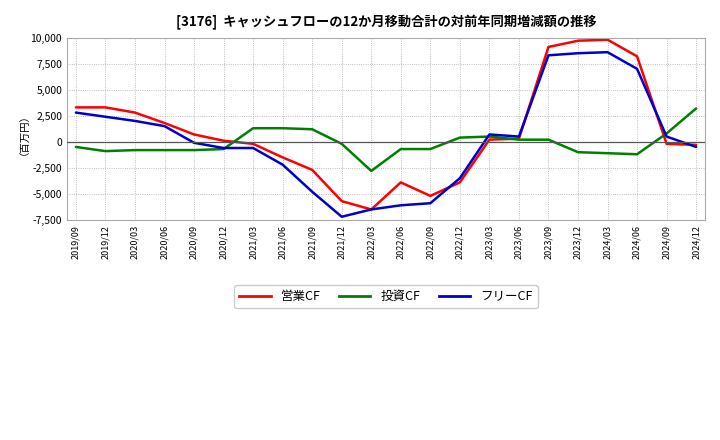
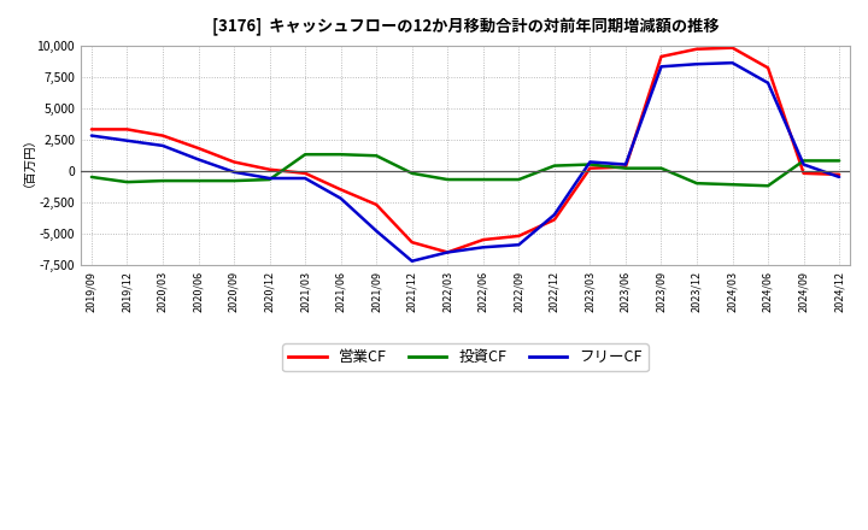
フリーCF/2020/06: 1,500 -> 900
投資CF/2022/03: -2,800 -> -700
営業CF/2022/06: -3,900 -> -5,500
投資CF/2024/12: 3,200 -> 800
